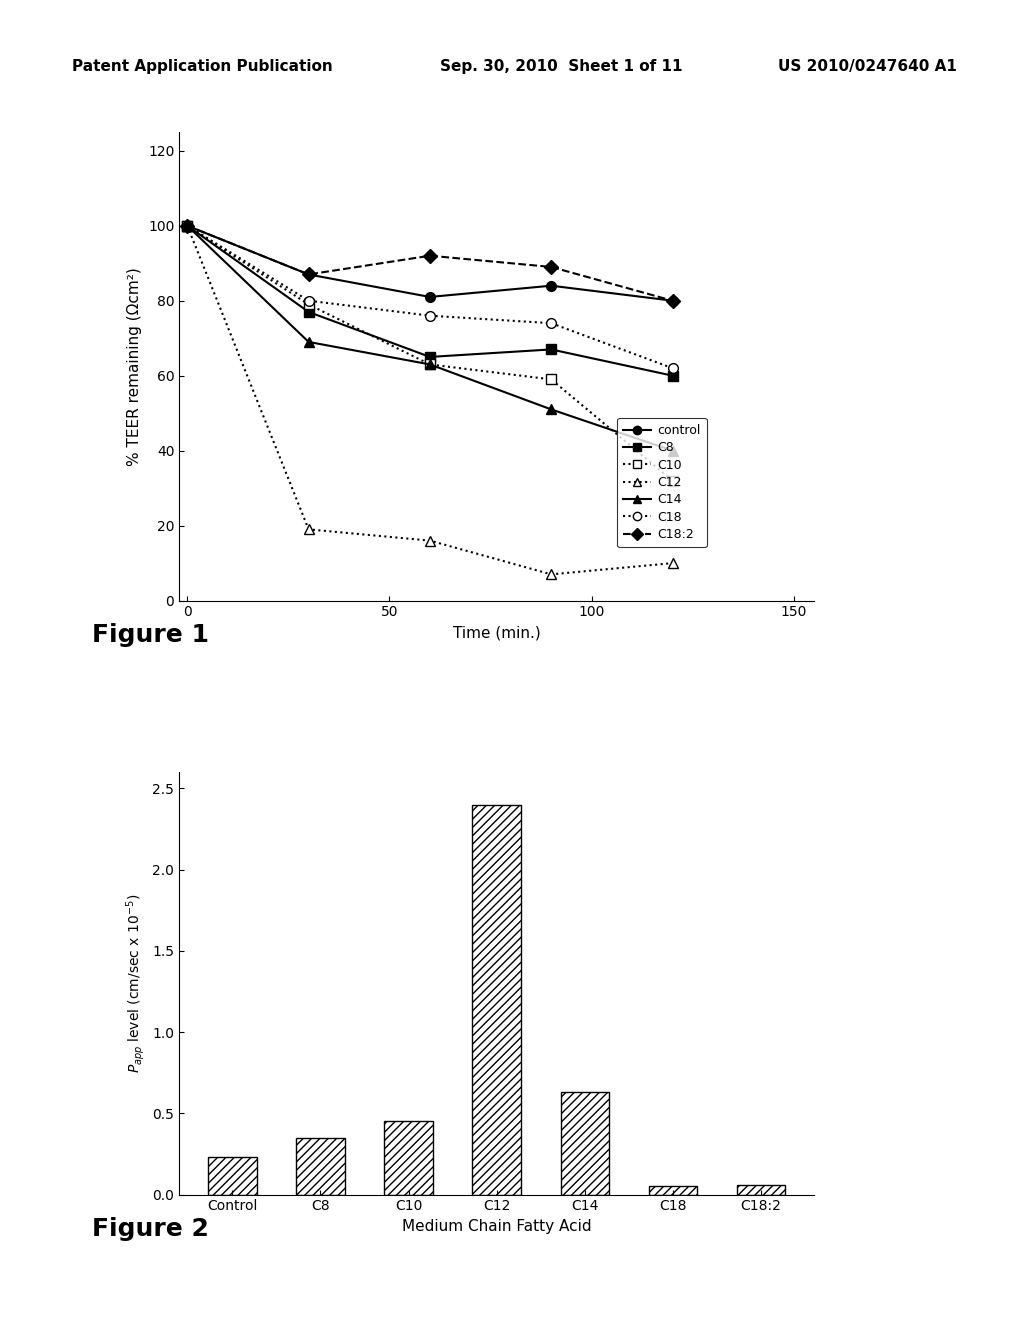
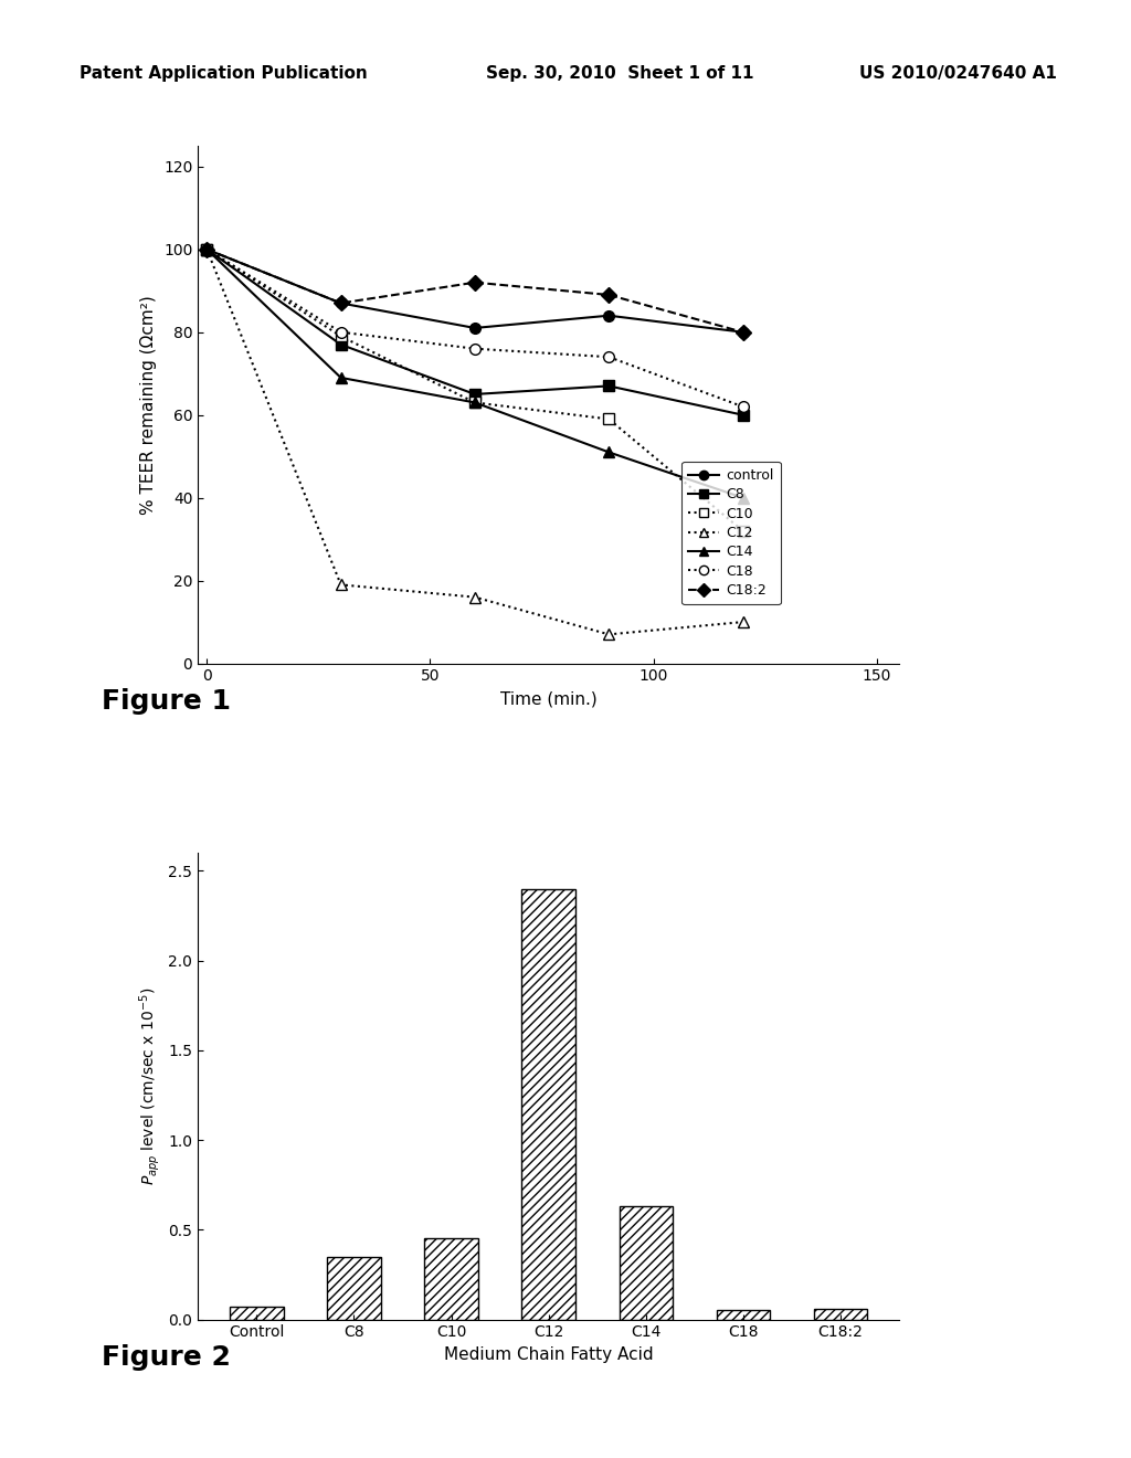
Control: 0.23 -> 0.07
